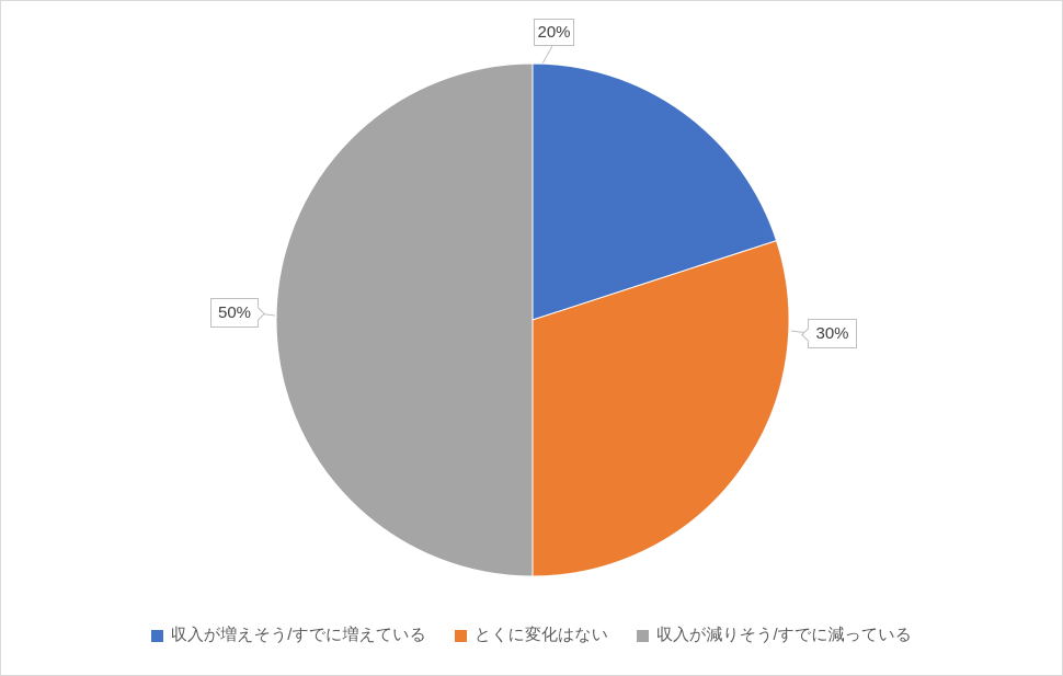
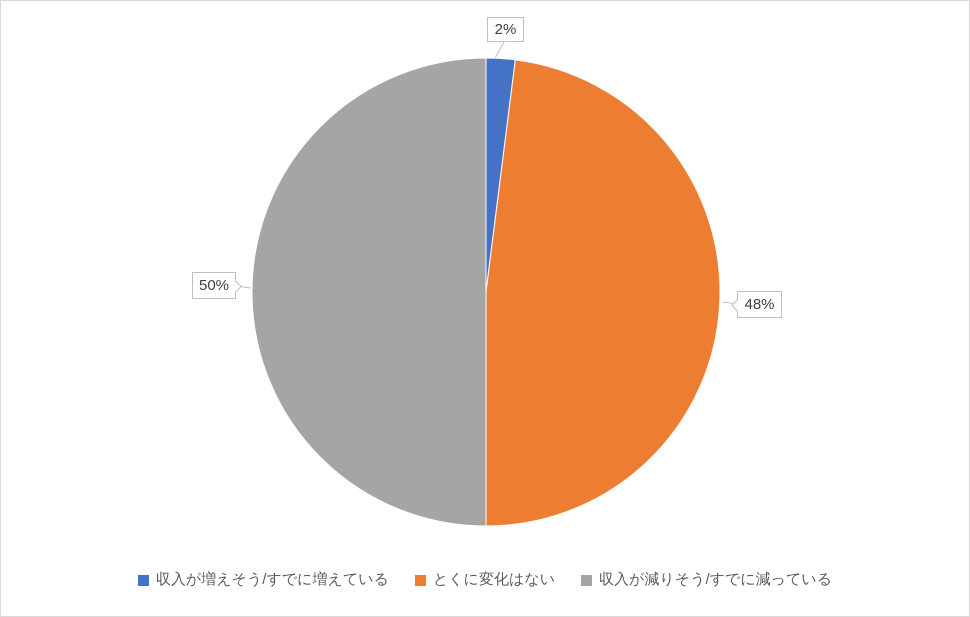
収入が増えそう/すでに増えている: 20% -> 2%
とくに変化はない: 30% -> 48%
